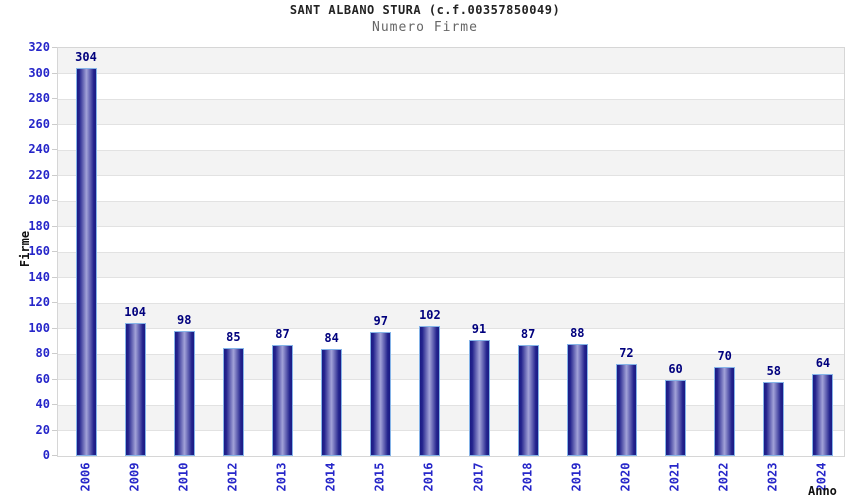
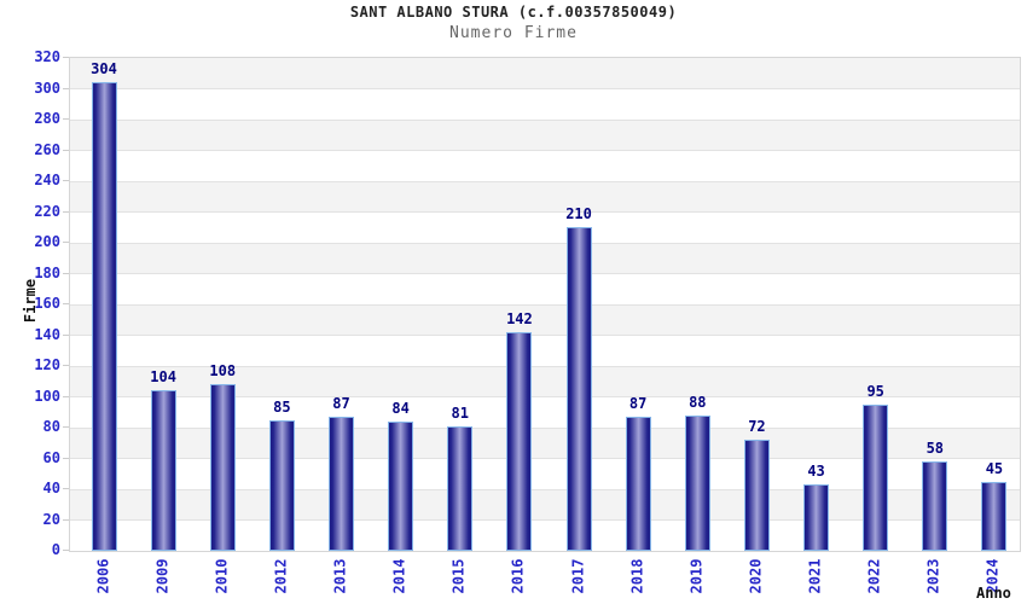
2010: 98 -> 108
2015: 97 -> 81
2016: 102 -> 142
2017: 91 -> 210
2021: 60 -> 43
2022: 70 -> 95
2024: 64 -> 45
